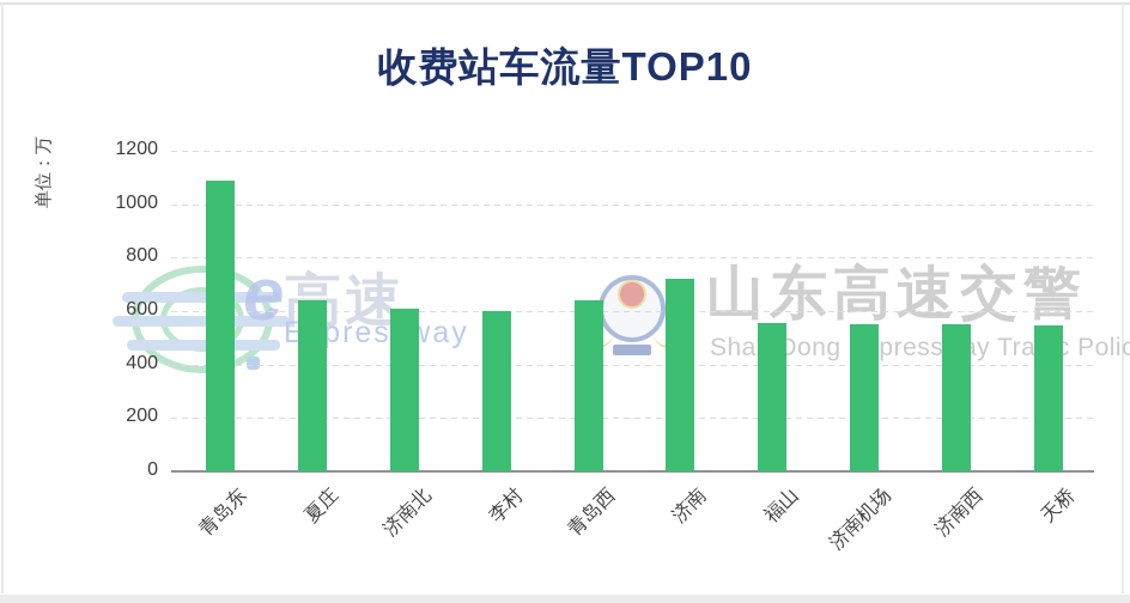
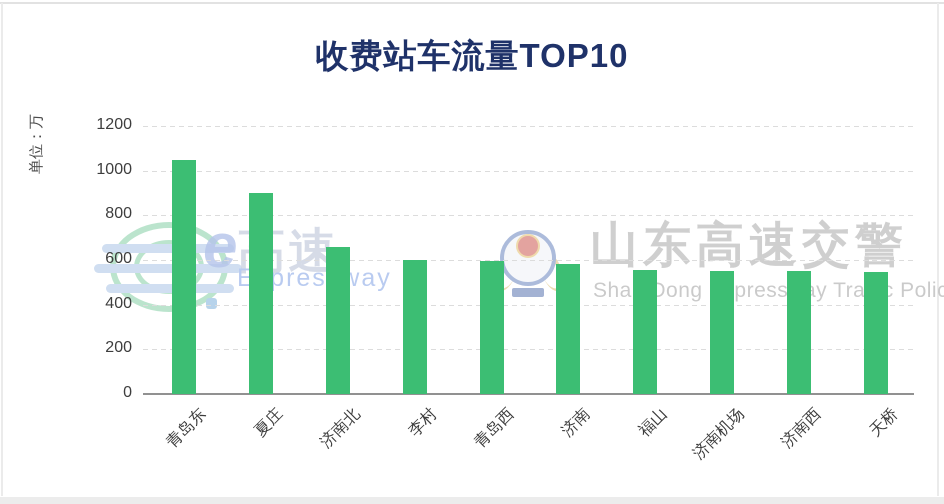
青岛东: 1090 -> 1050
夏庄: 640 -> 900
济南北: 610 -> 660
青岛西: 640 -> 600
济南: 720 -> 580
